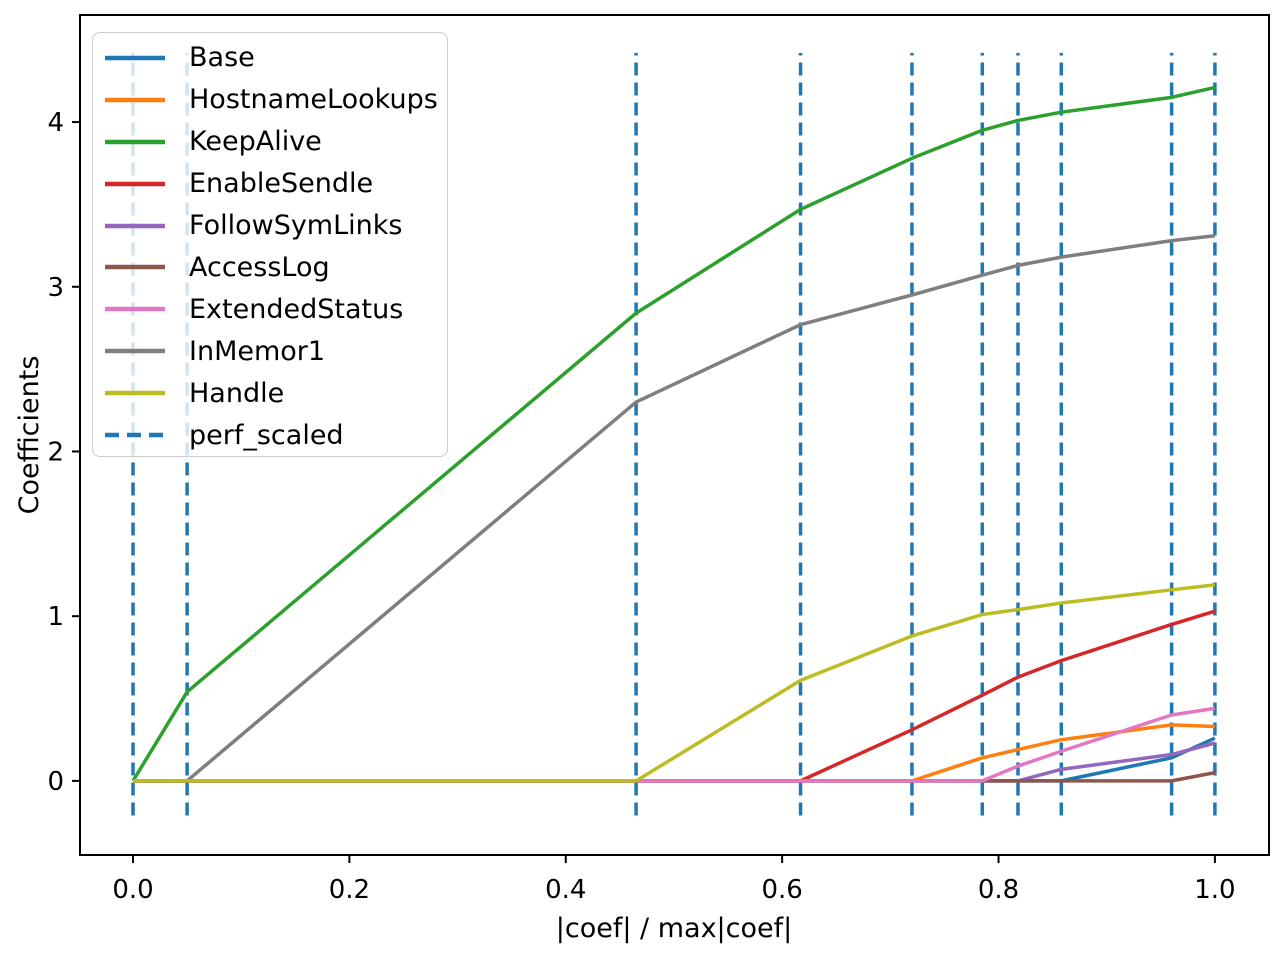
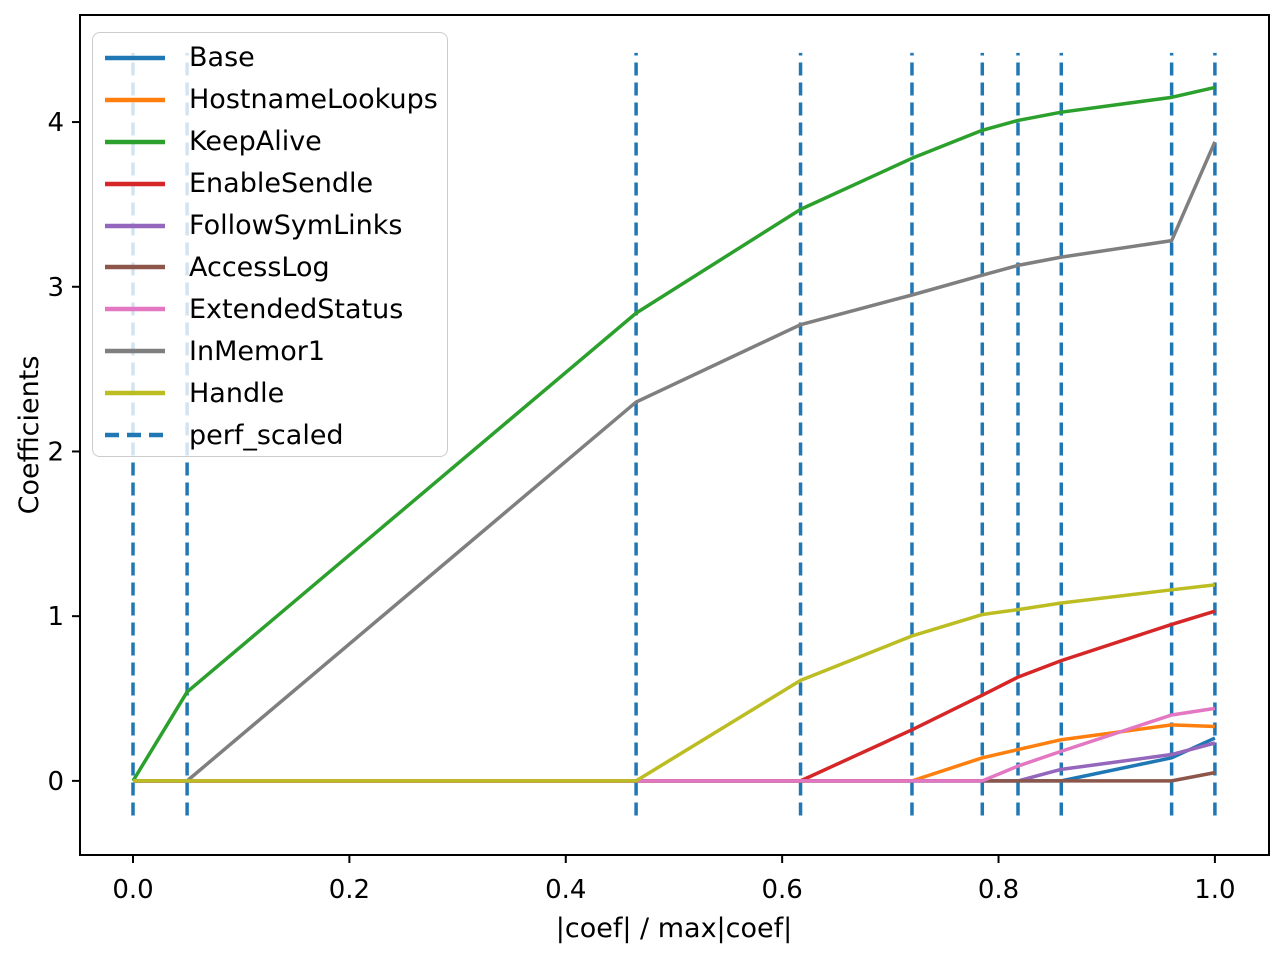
InMemor1/1.0: 3,31 -> 3,88
